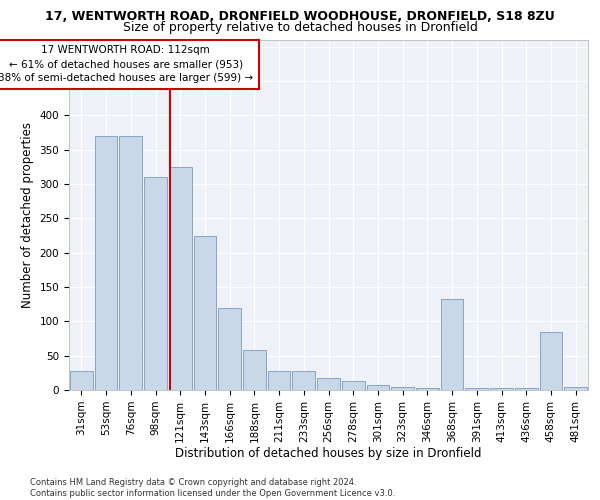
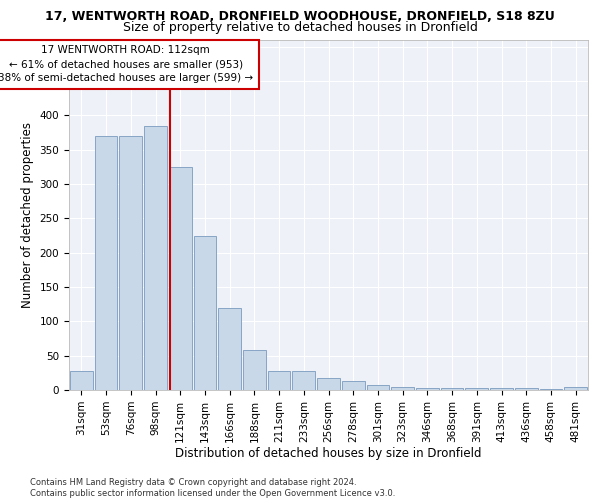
98sqm: 310 -> 385
368sqm: 132 -> 3
458sqm: 84 -> 1
